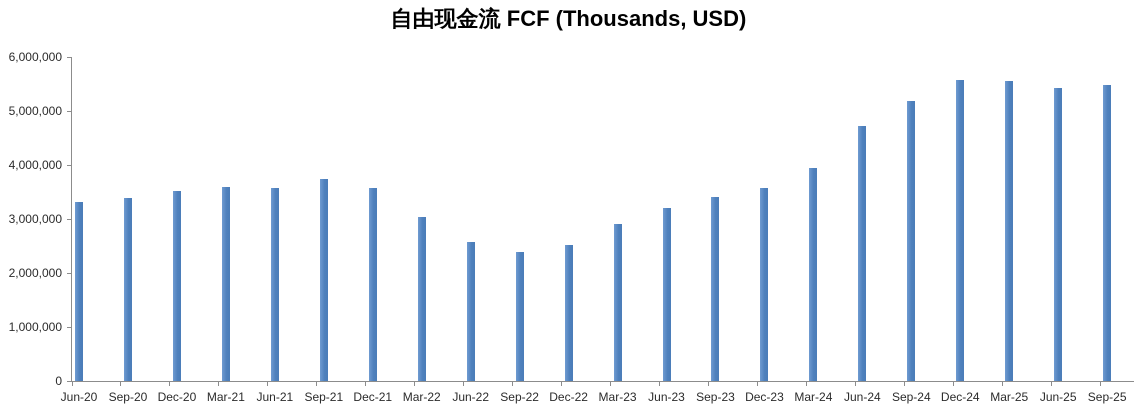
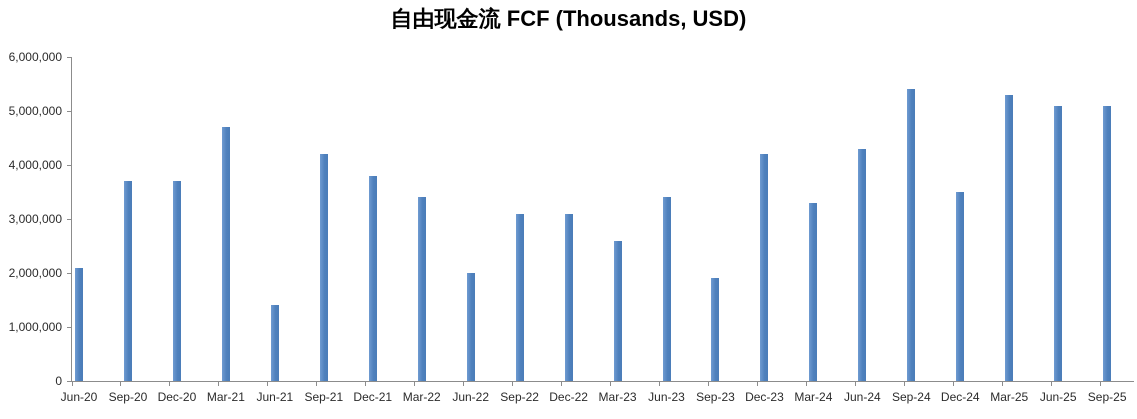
Jun-20: 3300000 -> 2100000
Sep-20: 3400000 -> 3700000
Dec-20: 3500000 -> 3700000
Mar-21: 3600000 -> 4700000
Jun-21: 3600000 -> 1400000
Sep-21: 3800000 -> 4200000
Dec-21: 3600000 -> 3800000
Mar-22: 3000000 -> 3400000
Jun-22: 2600000 -> 2000000
Sep-22: 2400000 -> 3100000
Dec-22: 2500000 -> 3100000
Mar-23: 2900000 -> 2600000
Jun-23: 3200000 -> 3400000
Sep-23: 3400000 -> 1900000
Dec-23: 3600000 -> 4200000
Mar-24: 4000000 -> 3300000
Jun-24: 4700000 -> 4300000
Sep-24: 5200000 -> 5400000
Dec-24: 5600000 -> 3500000
Mar-25: 5600000 -> 5300000
Jun-25: 5400000 -> 5100000
Sep-25: 5500000 -> 5100000
